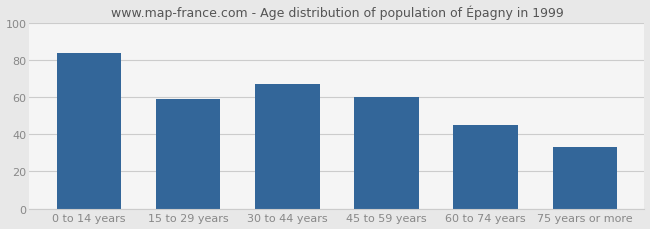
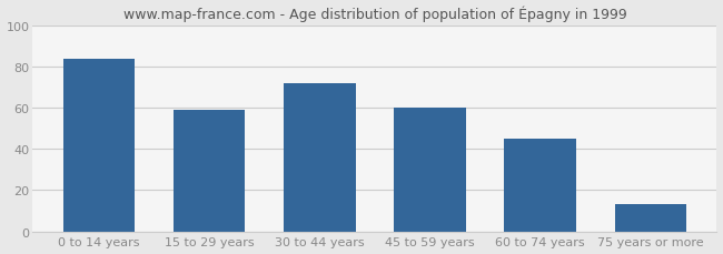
30 to 44 years: 67 -> 72
75 years or more: 33 -> 13
